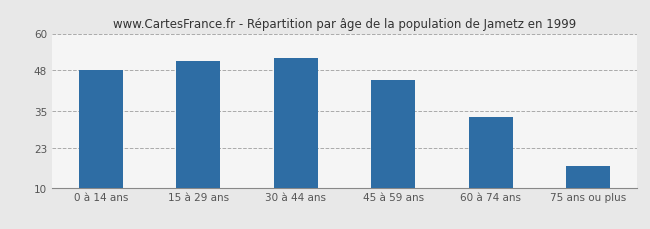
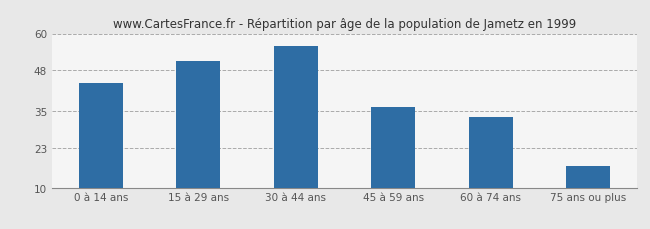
0 à 14 ans: 48 -> 44
30 à 44 ans: 52 -> 56
45 à 59 ans: 45 -> 36
